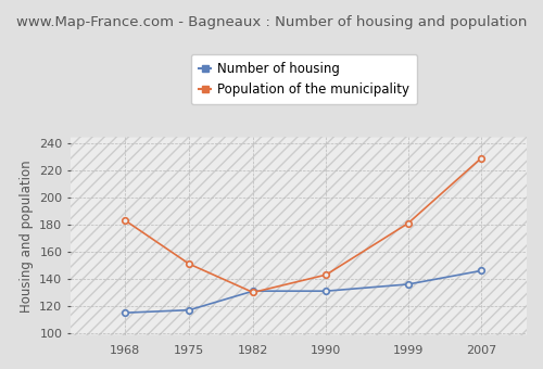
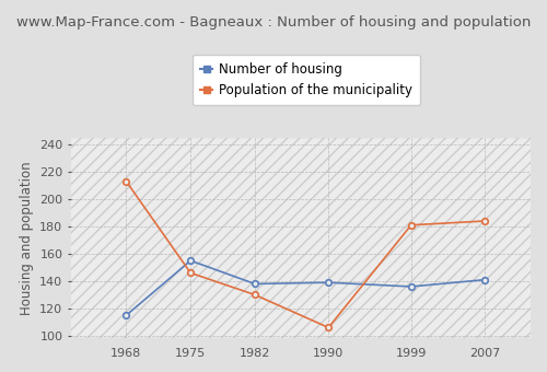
Population of the municipality/1968: 183 -> 213
Number of housing/1975: 117 -> 155
Population of the municipality/1975: 151 -> 146
Number of housing/1982: 131 -> 138
Number of housing/1990: 131 -> 139
Population of the municipality/1990: 143 -> 106
Number of housing/2007: 146 -> 141
Population of the municipality/2007: 229 -> 184
